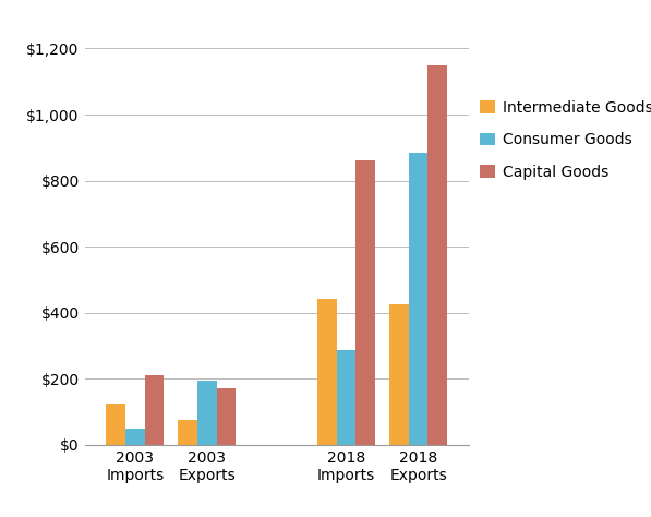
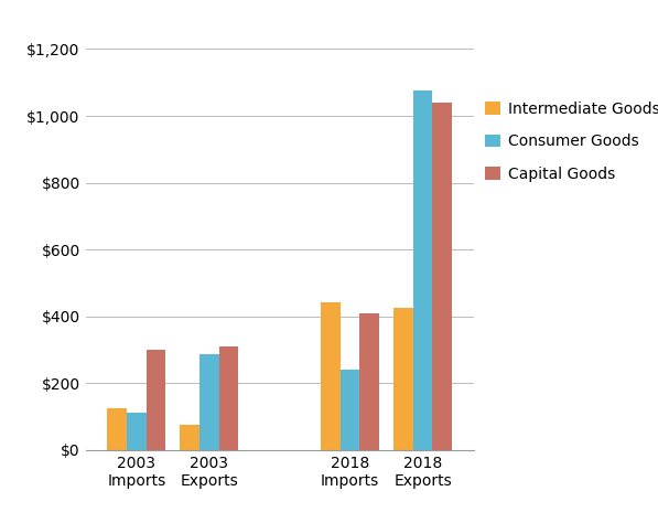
Consumer Goods/2003 Imports: $50 -> $110
Capital Goods/2003 Imports: $210 -> $300
Consumer Goods/2003 Exports: $195 -> $285
Capital Goods/2003 Exports: $170 -> $310
Consumer Goods/2018 Imports: $285 -> $240
Capital Goods/2018 Imports: $860 -> $410
Consumer Goods/2018 Exports: $885 -> $1,075
Capital Goods/2018 Exports: $1,150 -> $1,040
